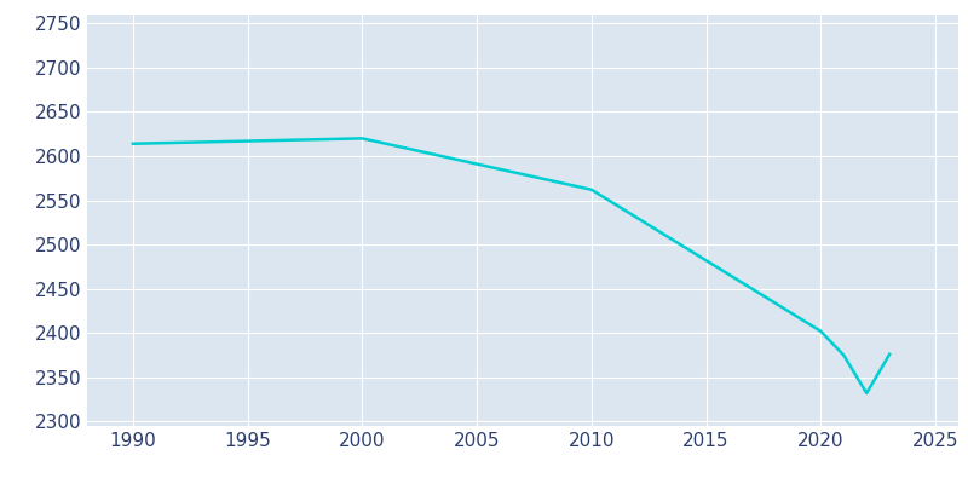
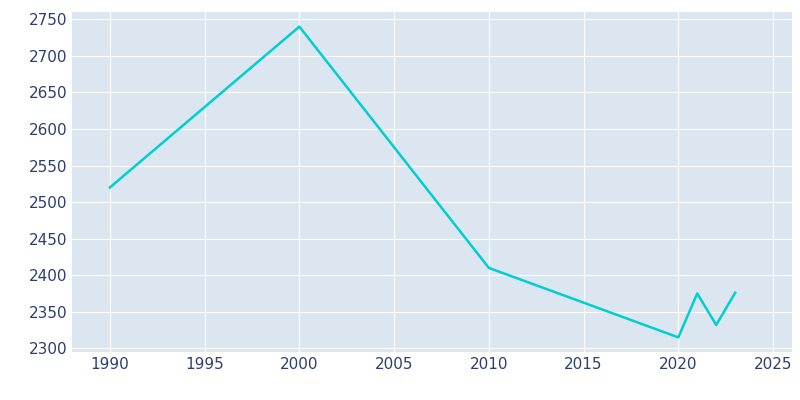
1990: 2614 -> 2520
2000: 2620 -> 2740
2010: 2562 -> 2410
2020: 2402 -> 2315
